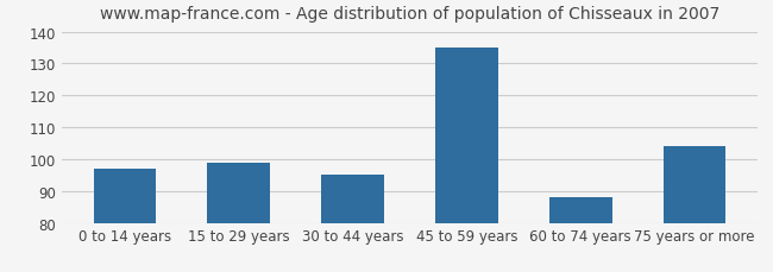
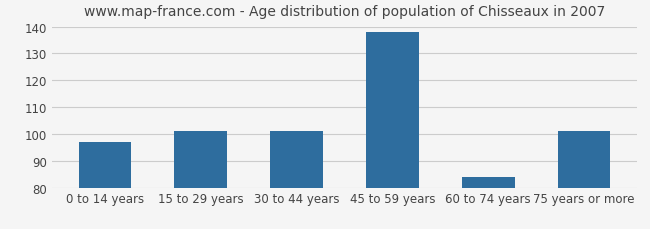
15 to 29 years: 99 -> 101
30 to 44 years: 95 -> 101
45 to 59 years: 135 -> 138
60 to 74 years: 88 -> 84
75 years or more: 104 -> 101
